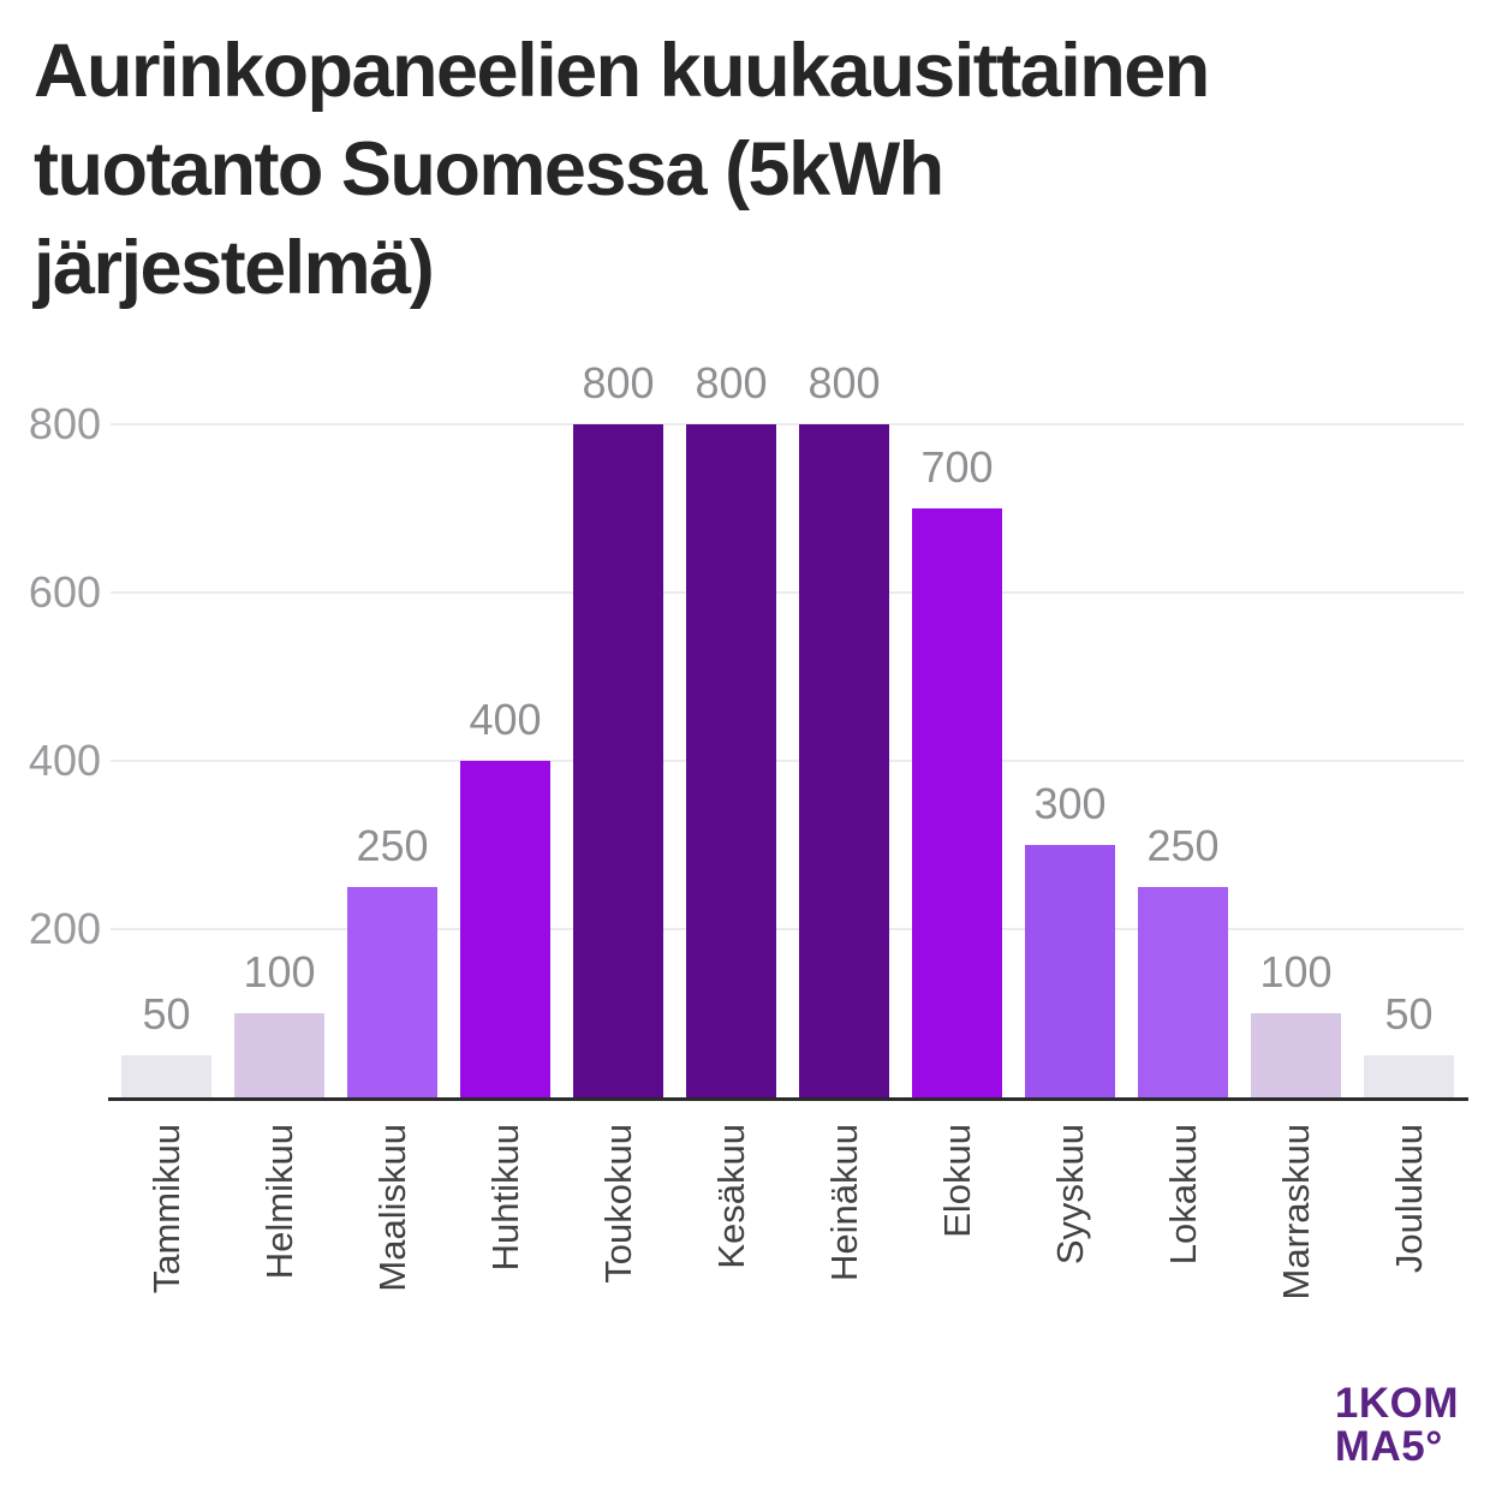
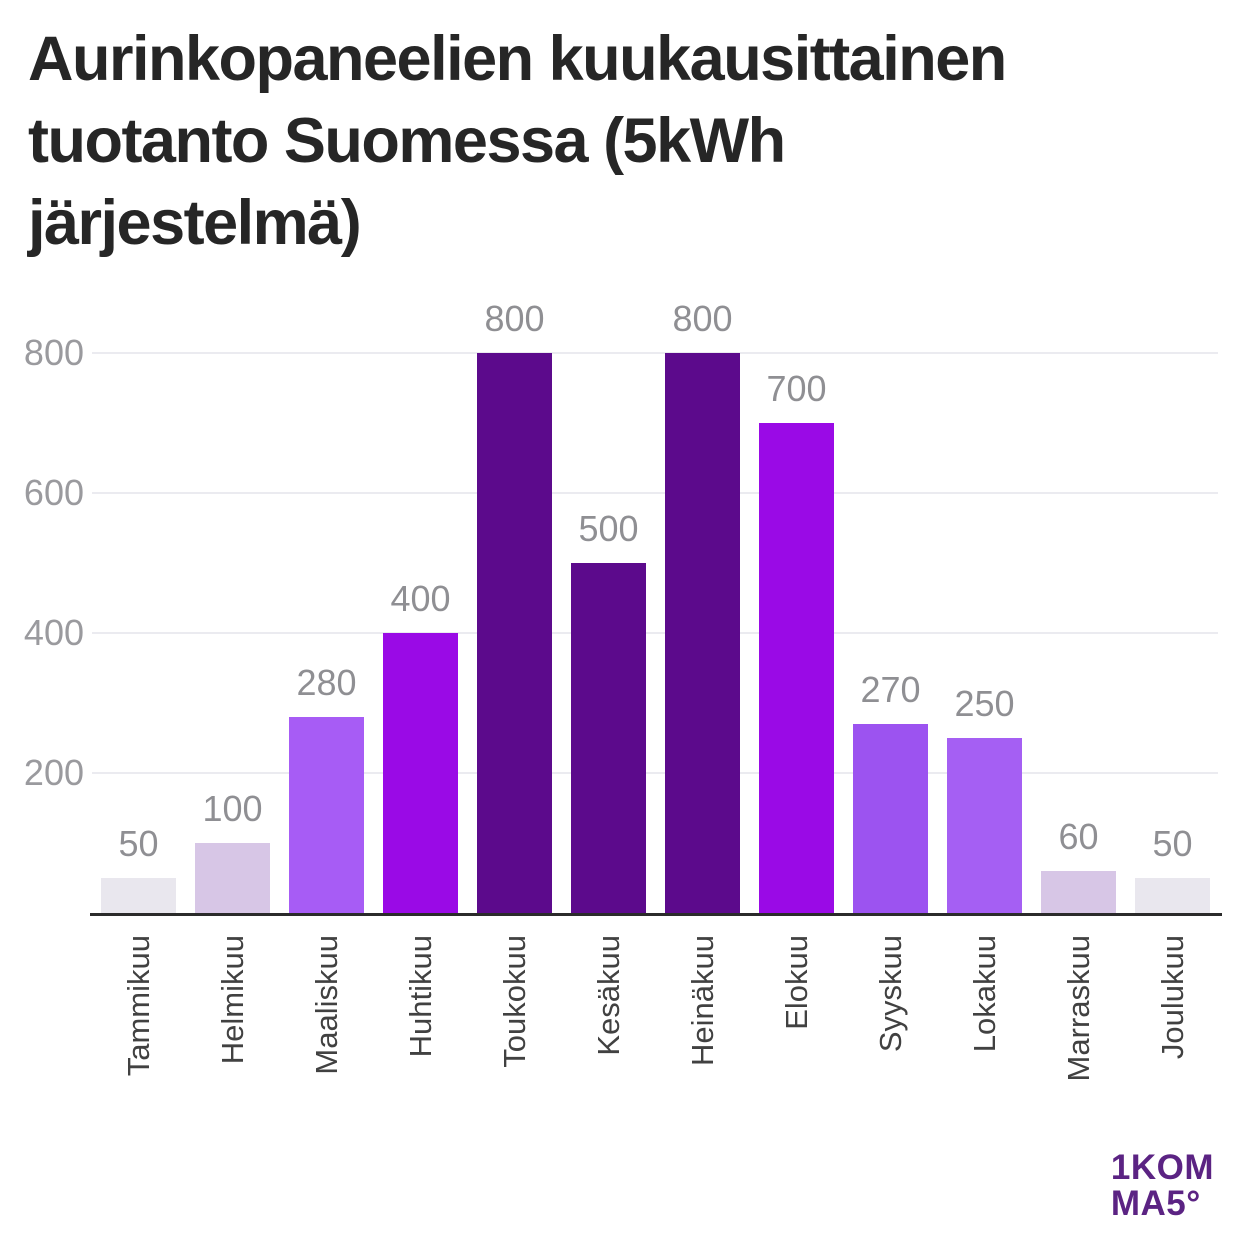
Maaliskuu: 250 -> 280
Kesäkuu: 800 -> 500
Syyskuu: 300 -> 270
Marraskuu: 100 -> 60
